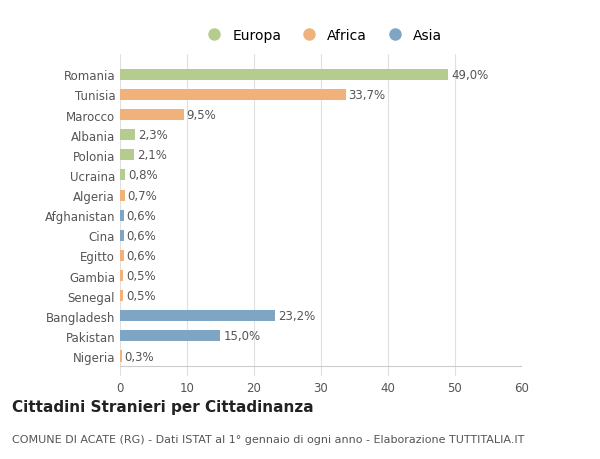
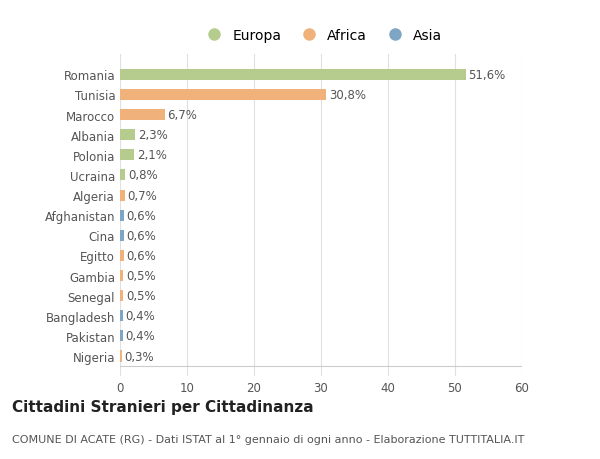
Romania: 49,0% -> 51,6%
Tunisia: 33,7% -> 30,8%
Marocco: 9,5% -> 6,7%
Bangladesh: 23,2% -> 0,4%
Pakistan: 15,0% -> 0,4%
